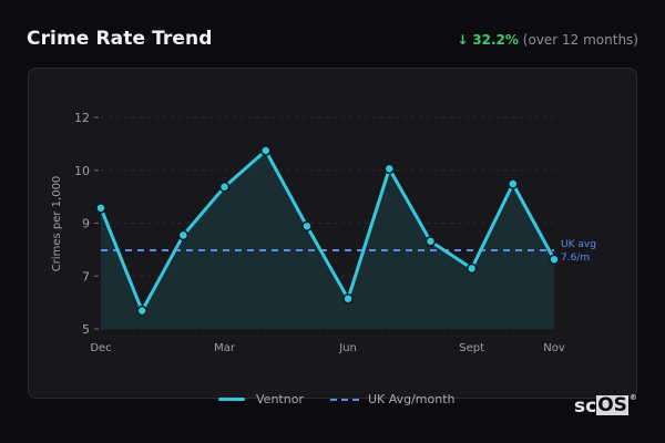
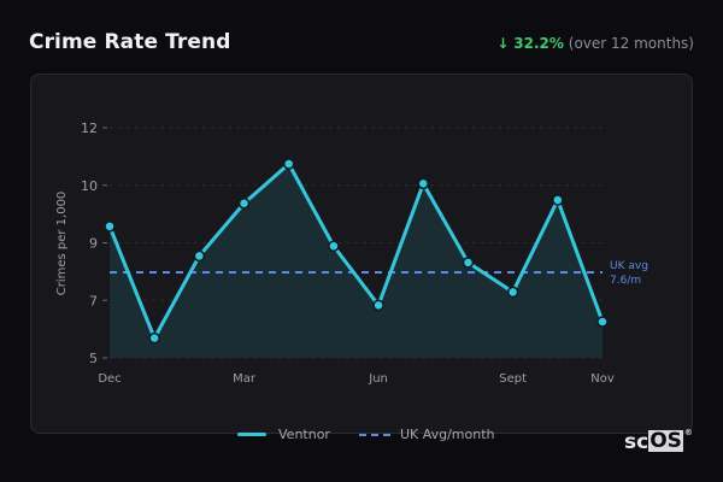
Ventnor/Jun: 6.0 -> 6.6
Ventnor/Nov: 7.3 -> 6.1
